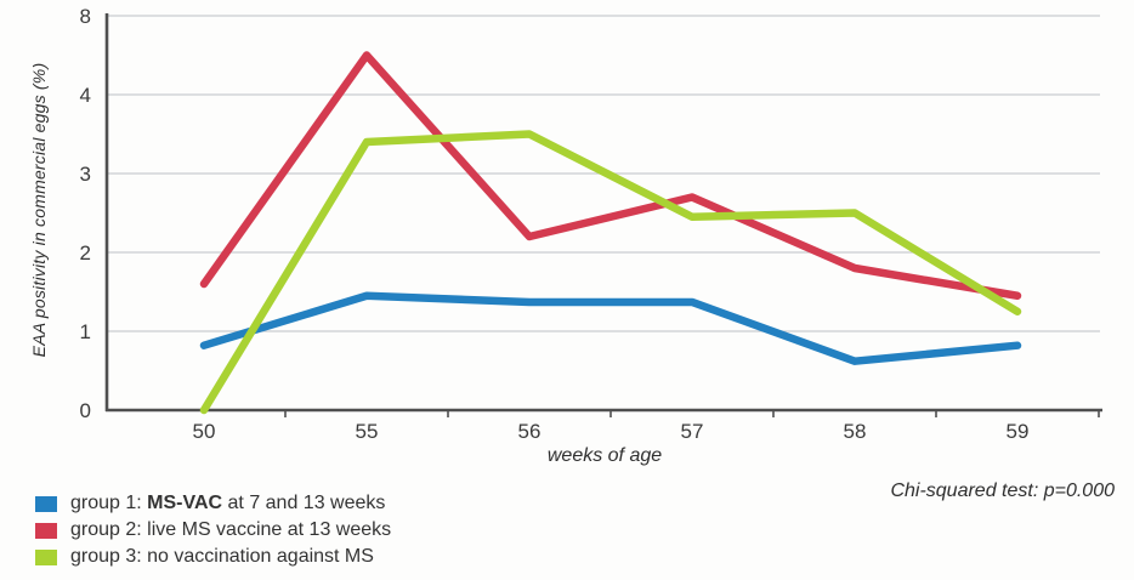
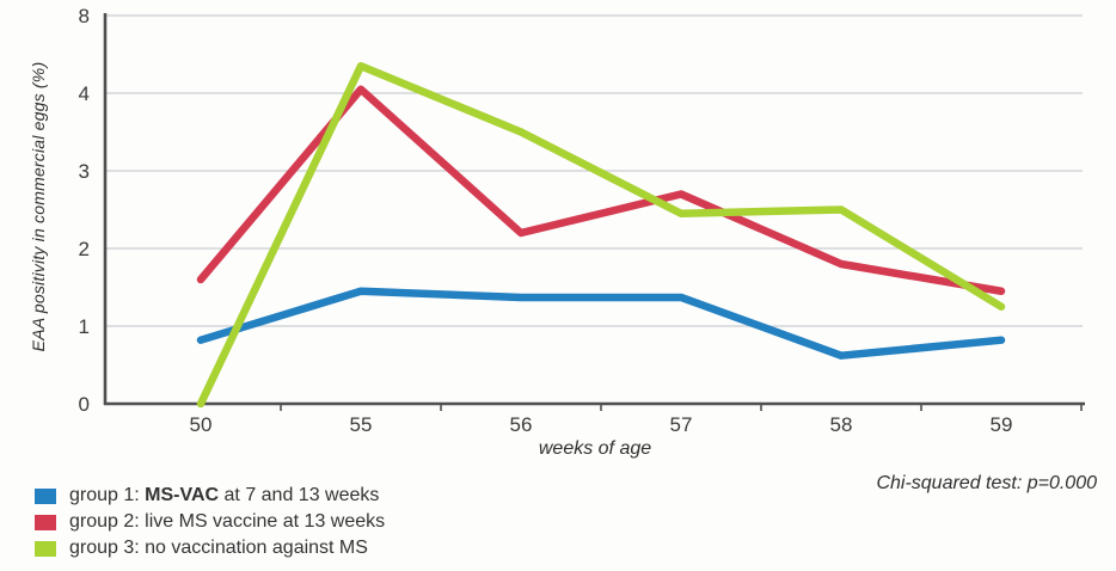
group 2: live MS vaccine at 13 weeks/55: 4.5 -> 4.0
group 3: no vaccination against MS/55: 3.4 -> 4.3
